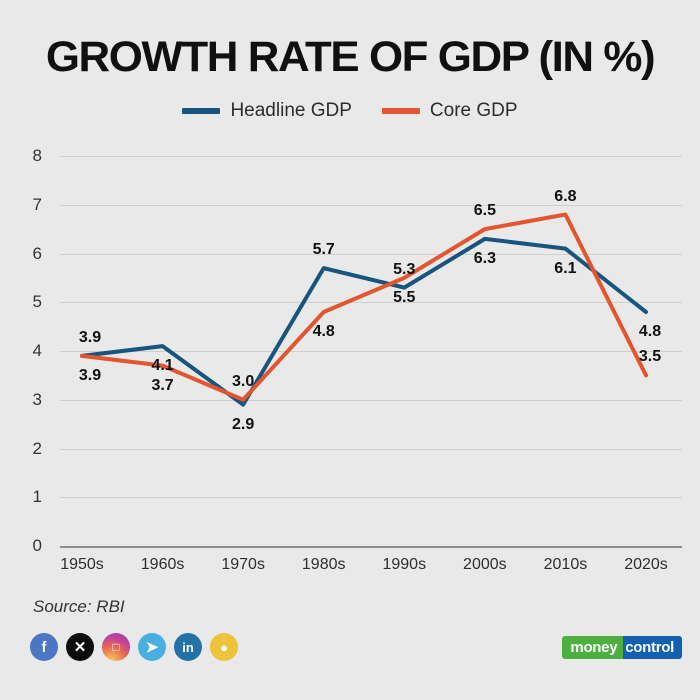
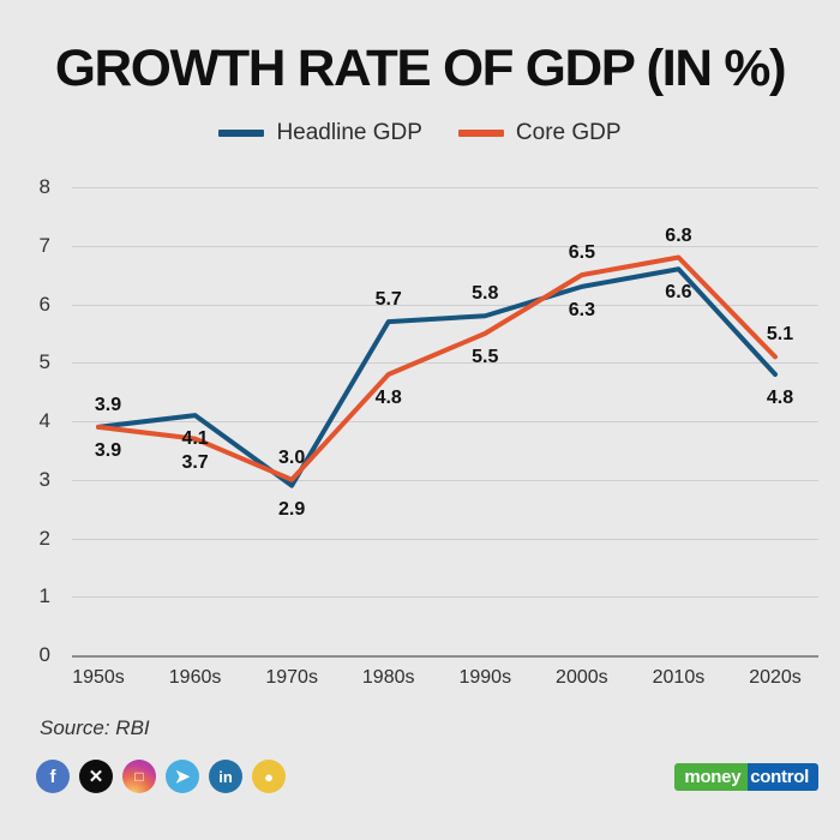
Headline GDP/1990s: 5.3 -> 5.8
Headline GDP/2010s: 6.1 -> 6.6
Core GDP/2020s: 3.5 -> 5.1
